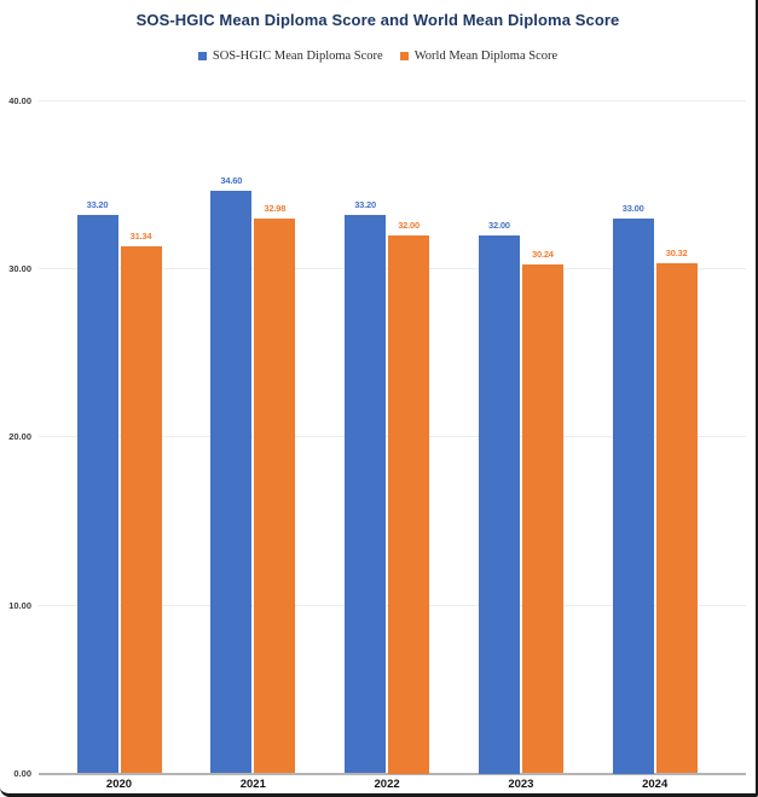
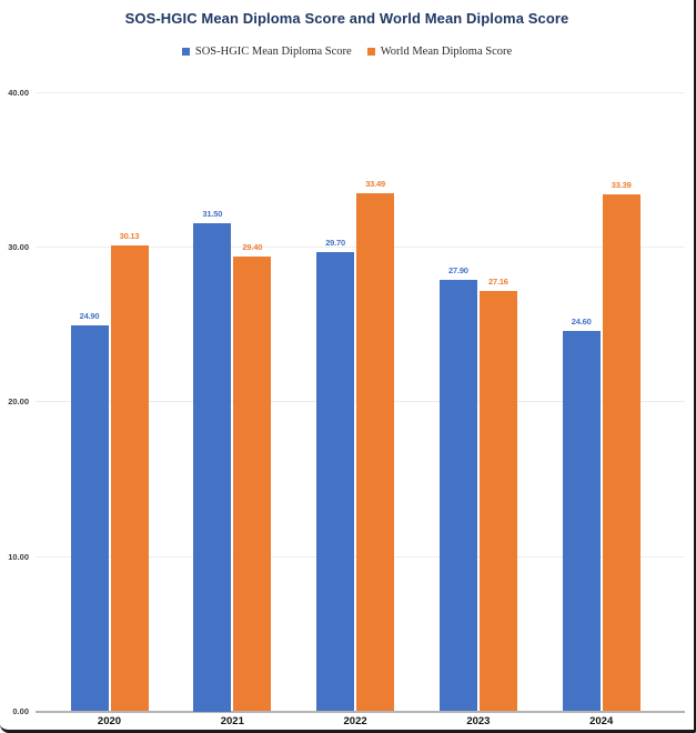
SOS-HGIC Mean Diploma Score/2020: 33.20 -> 24.90
World Mean Diploma Score/2020: 31.34 -> 30.13
SOS-HGIC Mean Diploma Score/2021: 34.60 -> 31.50
World Mean Diploma Score/2021: 32.98 -> 29.40
SOS-HGIC Mean Diploma Score/2022: 33.20 -> 29.70
World Mean Diploma Score/2022: 32.00 -> 33.49
SOS-HGIC Mean Diploma Score/2023: 32.00 -> 27.90
World Mean Diploma Score/2023: 30.24 -> 27.16
SOS-HGIC Mean Diploma Score/2024: 33.00 -> 24.60
World Mean Diploma Score/2024: 30.32 -> 33.39
